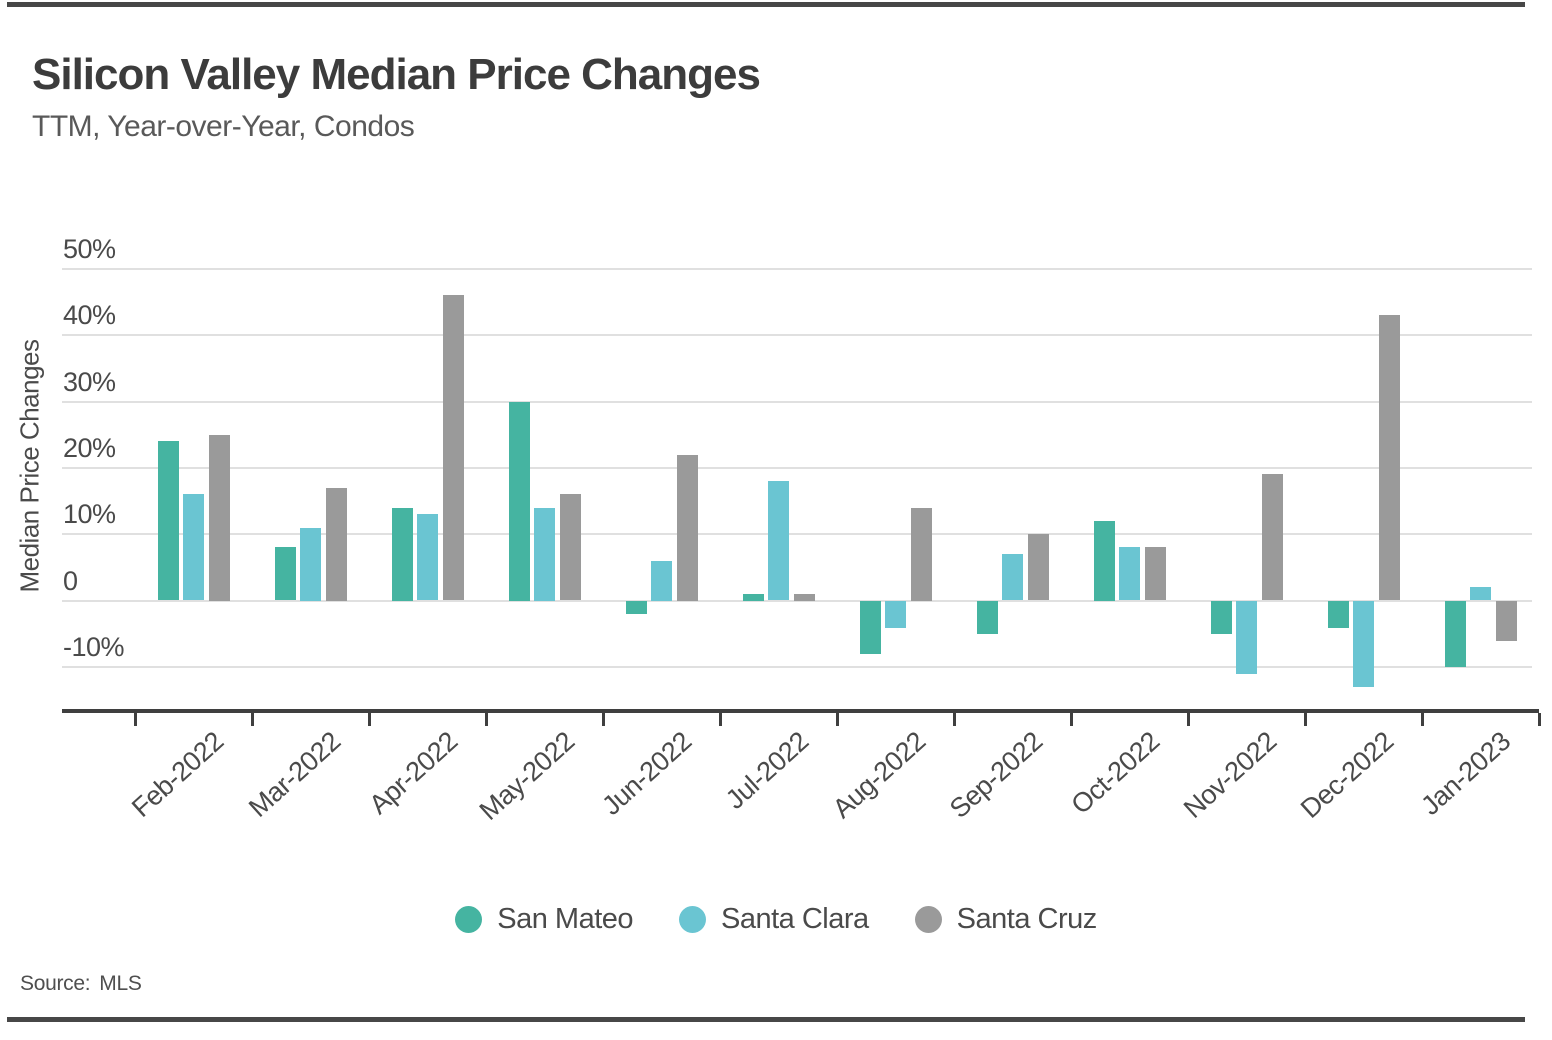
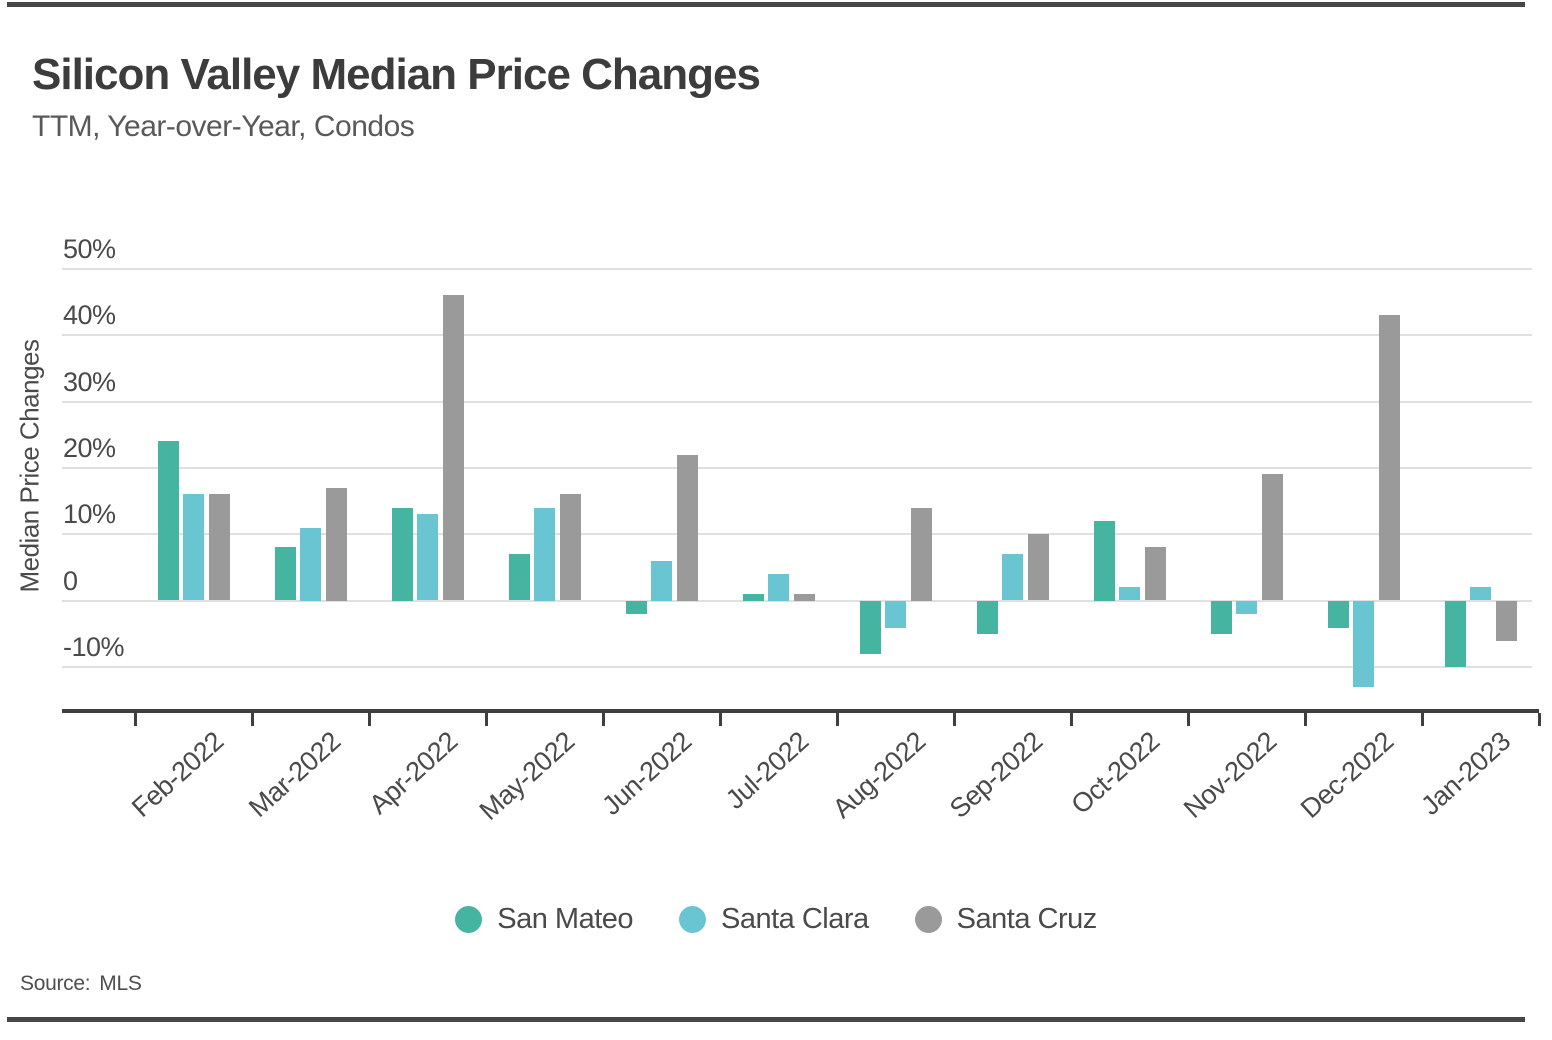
Santa Cruz/Feb-2022: 25% -> 16%
San Mateo/May-2022: 30% -> 7%
Santa Clara/Jul-2022: 18% -> 4%
Santa Clara/Oct-2022: 8% -> 2%
Santa Clara/Nov-2022: -11% -> -2%
